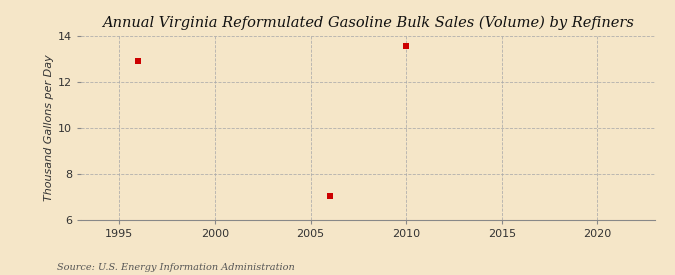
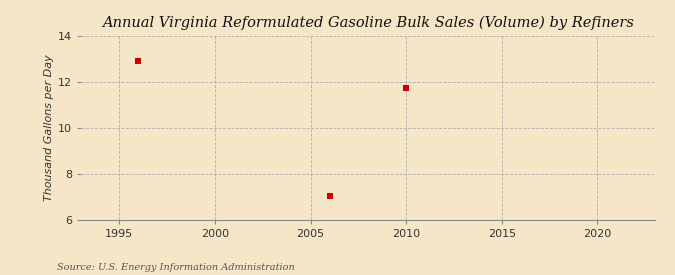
2010: 13.55 -> 11.75
